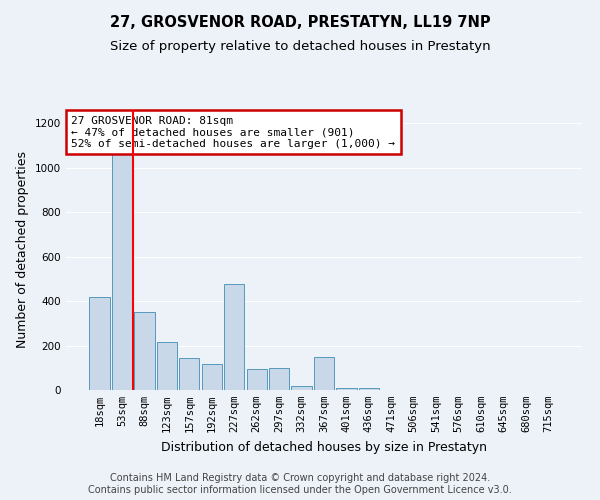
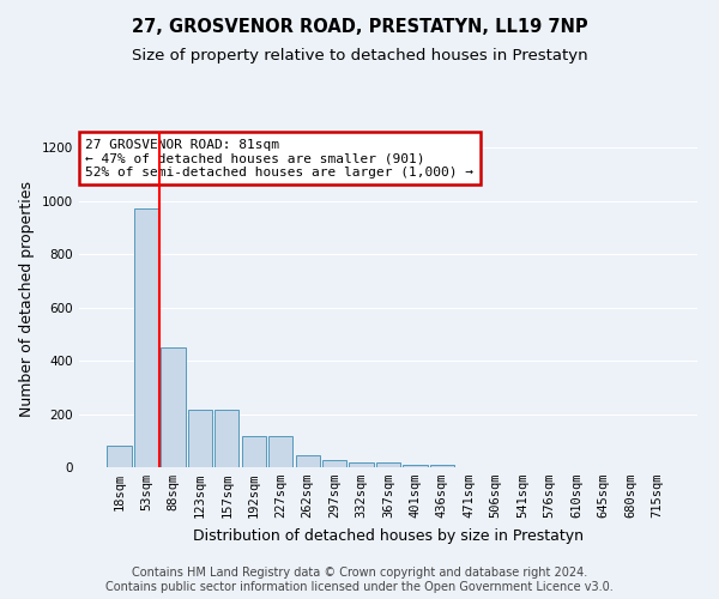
18sqm: 420 -> 80
53sqm: 1070 -> 970
88sqm: 350 -> 450
157sqm: 145 -> 215
227sqm: 475 -> 115
262sqm: 95 -> 45
297sqm: 100 -> 25
367sqm: 150 -> 20
